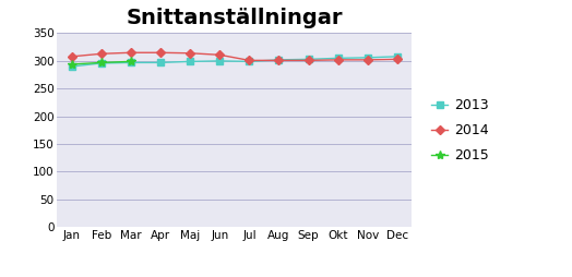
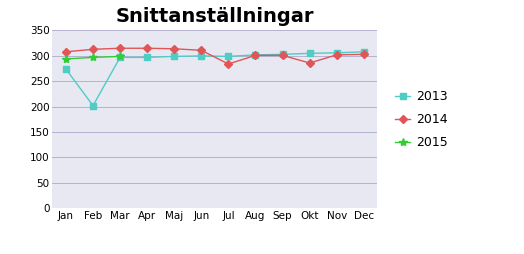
2013/Jan: 290 -> 274
2013/Feb: 296 -> 202
2014/Jul: 301 -> 284
2014/Okt: 302 -> 286
